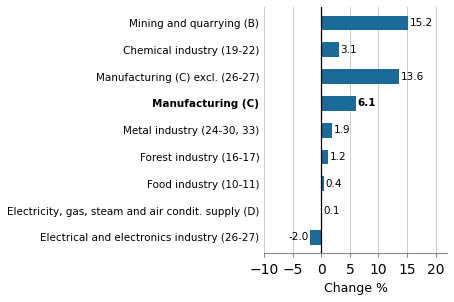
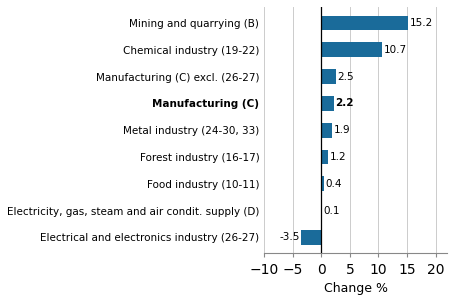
Chemical industry (19-22): 3.1 -> 10.7
Manufacturing (C) excl. (26-27): 13.6 -> 2.5
Manufacturing (C): 6.1 -> 2.2
Electrical and electronics industry (26-27): -2.0 -> -3.5
